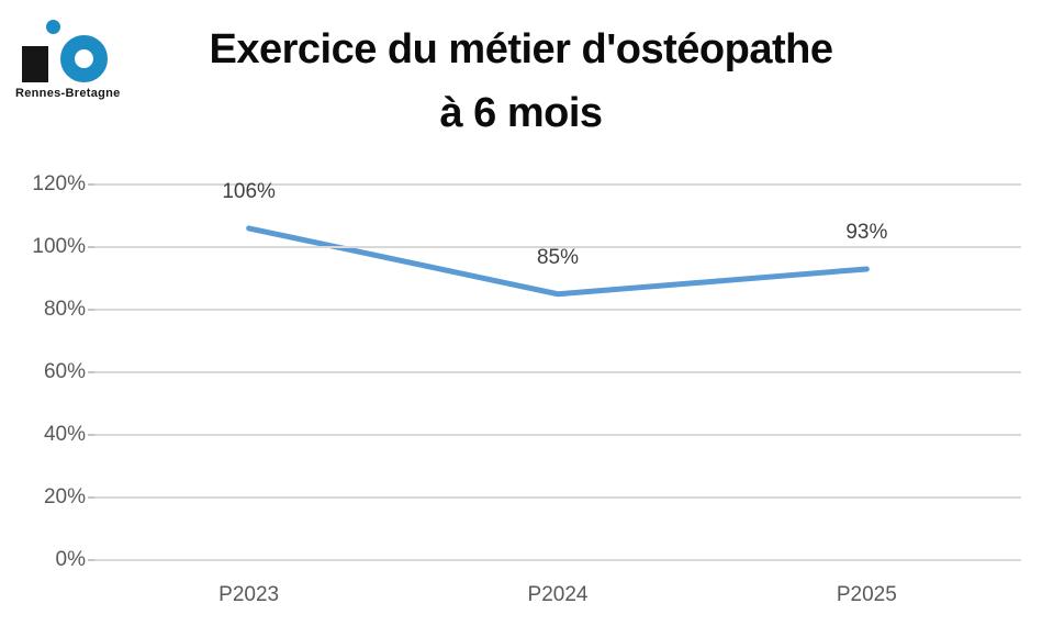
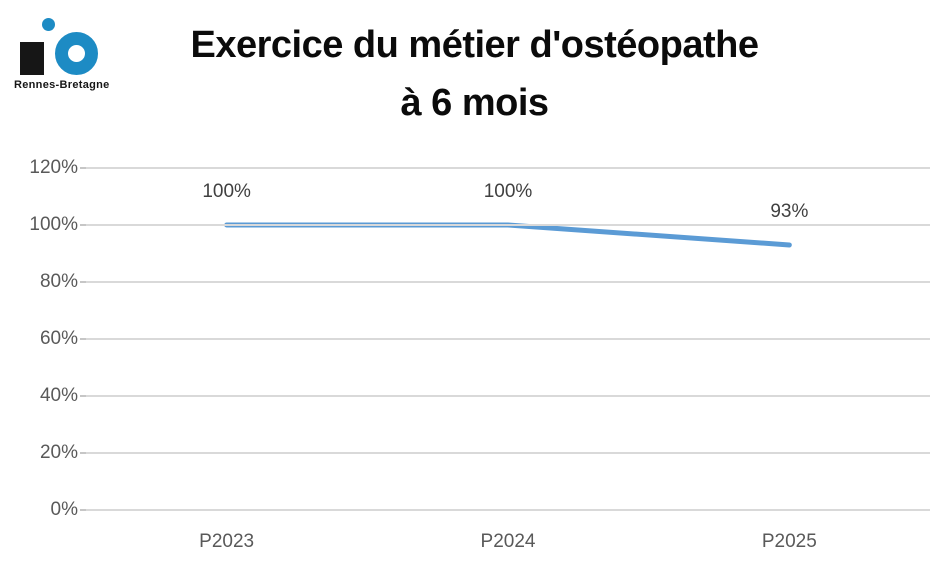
P2023: 106% -> 100%
P2024: 85% -> 100%
